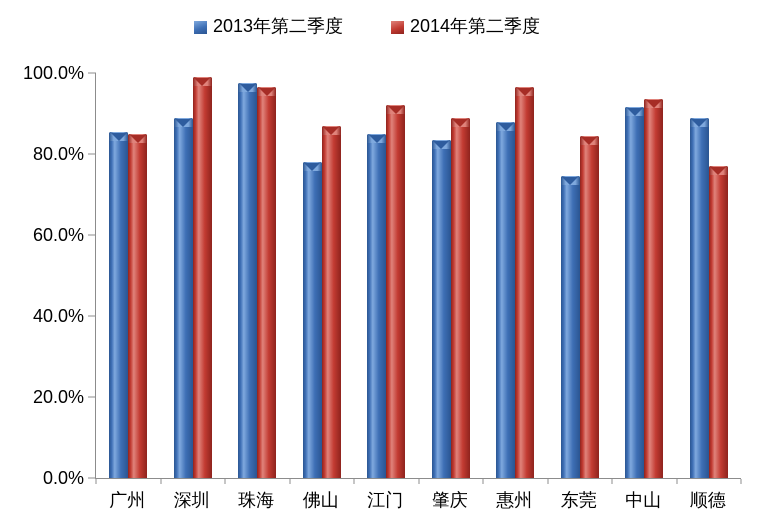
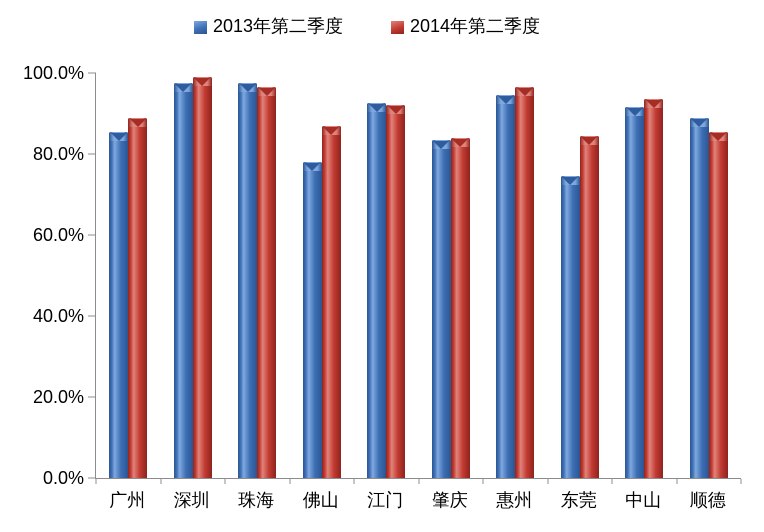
2014年第二季度/广州: 85% -> 89%
2013年第二季度/深圳: 89% -> 98%
2013年第二季度/江门: 85% -> 92%
2014年第二季度/肇庆: 89% -> 84%
2013年第二季度/惠州: 88% -> 94%
2014年第二季度/顺德: 77% -> 86%
